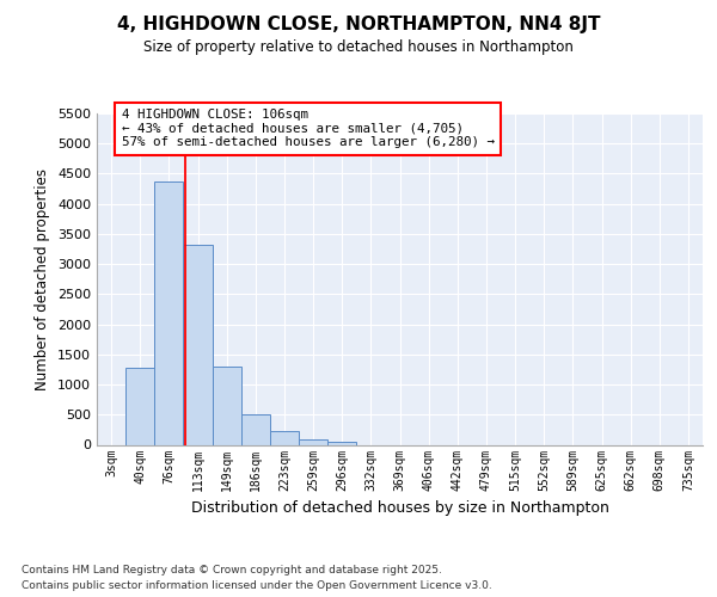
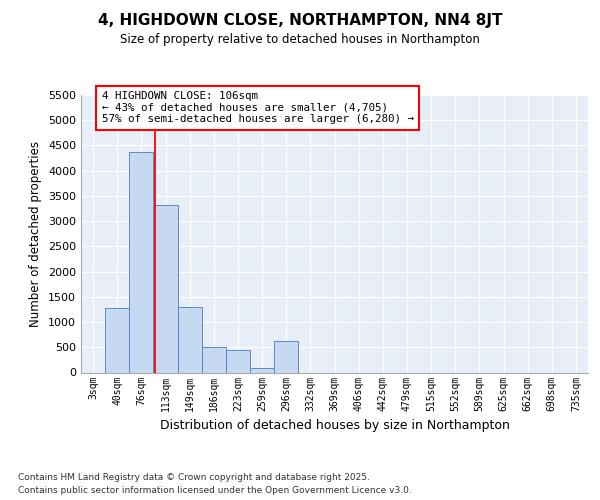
223sqm: 220 -> 440
296sqm: 60 -> 620
